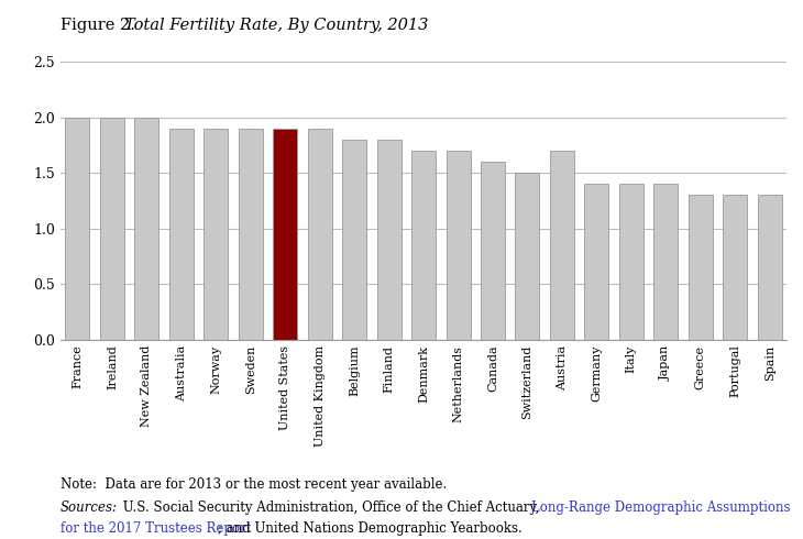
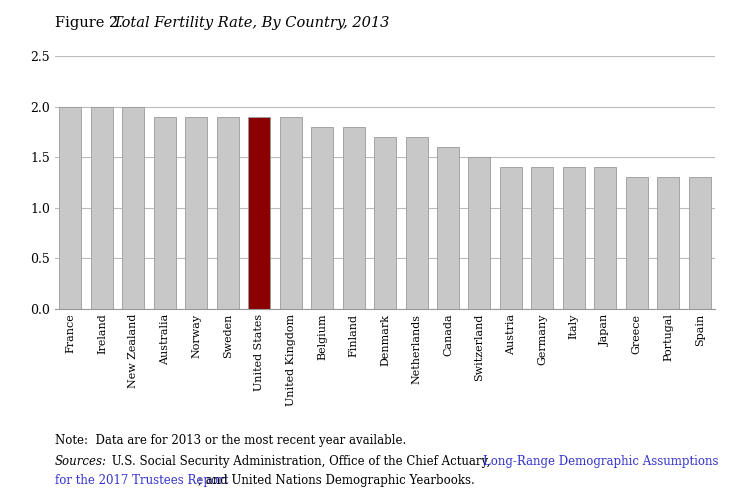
Austria: 1.7 -> 1.4
